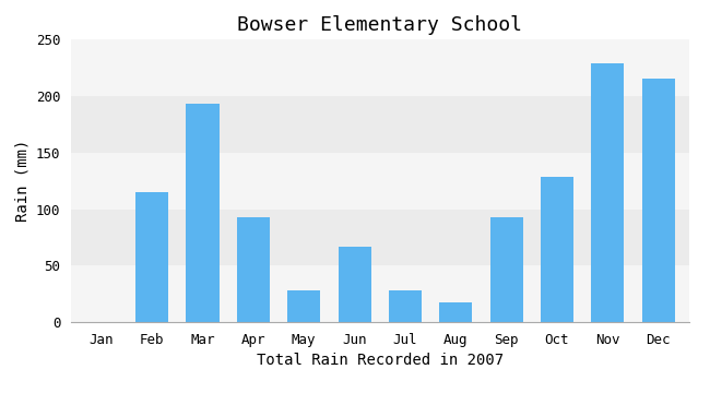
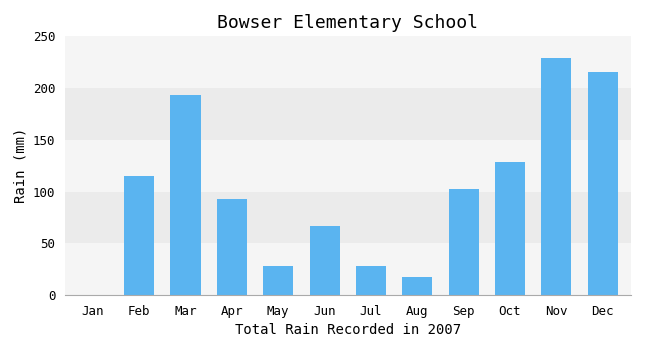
Sep: 93 -> 102
